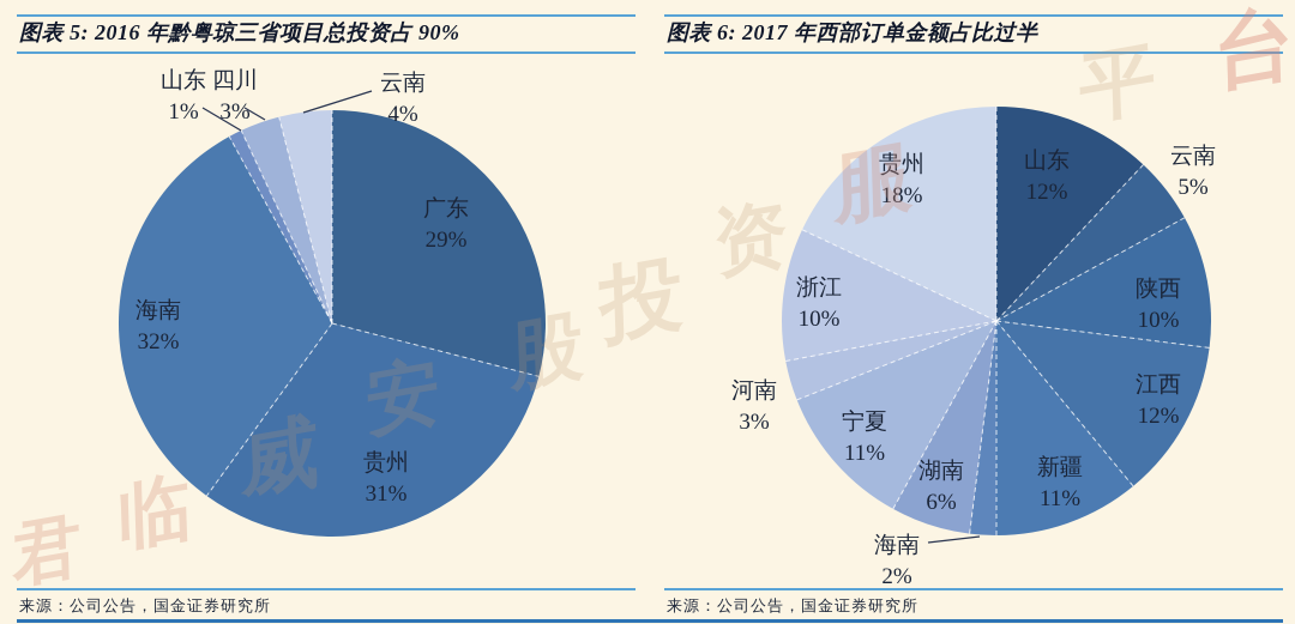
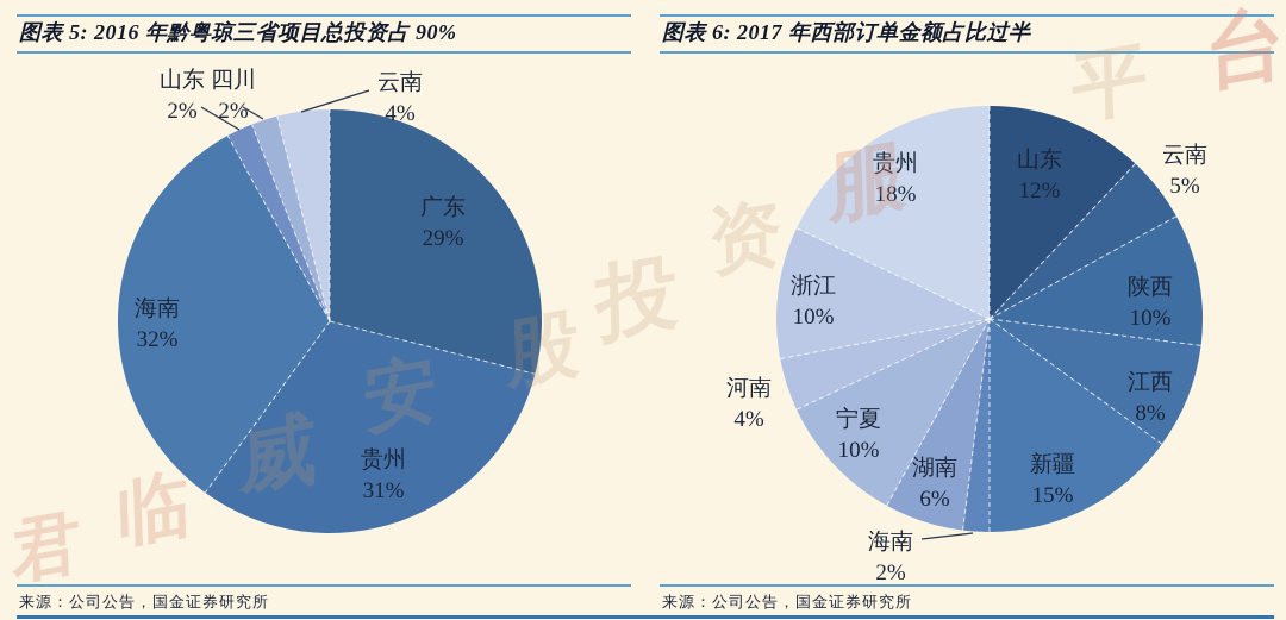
图表 5: 2016 年黔粤琼三省项目总投资占 90%/山东: 1% -> 2%
图表 5: 2016 年黔粤琼三省项目总投资占 90%/四川: 3% -> 2%
图表 6: 2017 年西部订单金额占比过半/江西: 12% -> 8%
图表 6: 2017 年西部订单金额占比过半/新疆: 11% -> 15%
图表 6: 2017 年西部订单金额占比过半/宁夏: 11% -> 10%
图表 6: 2017 年西部订单金额占比过半/河南: 3% -> 4%
